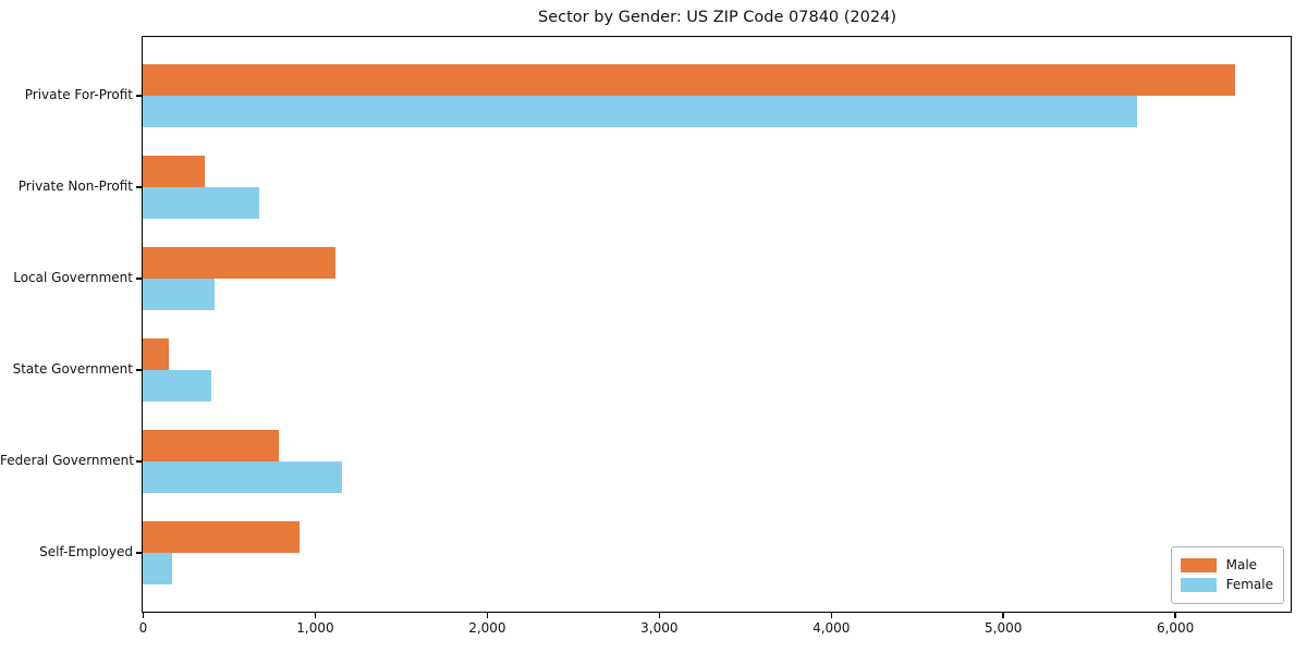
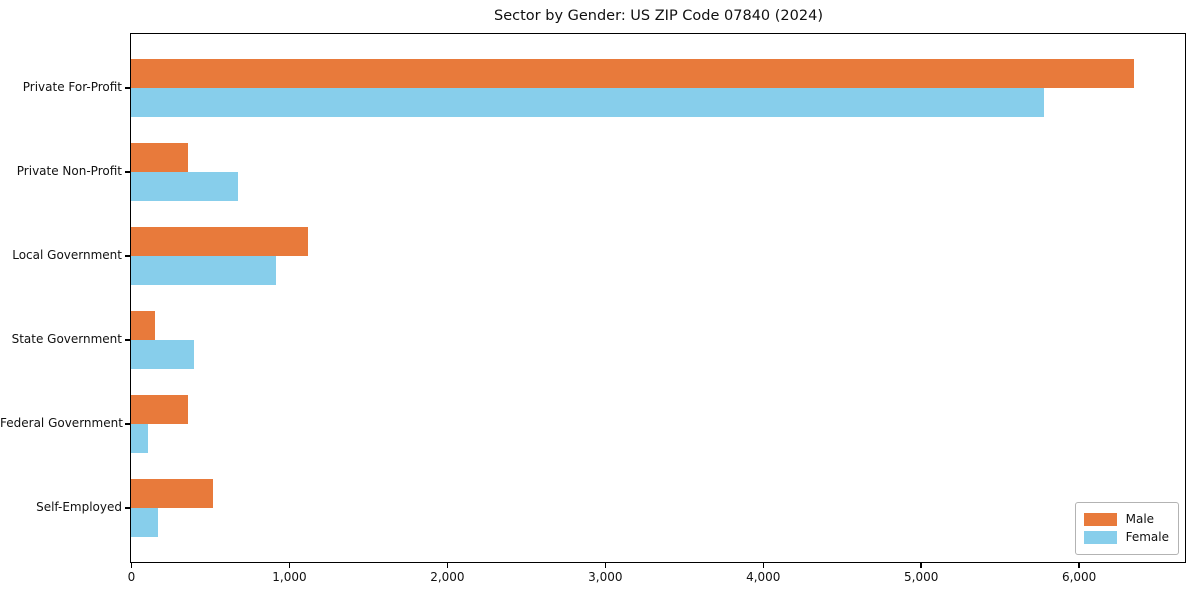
Female/Local Government: 420 -> 920
Male/Federal Government: 790 -> 360
Female/Federal Government: 1160 -> 110
Male/Self-Employed: 910 -> 520
